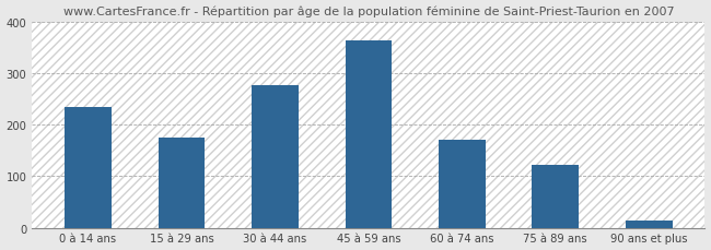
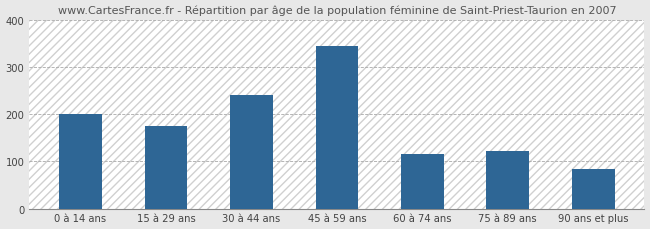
0 à 14 ans: 235 -> 200
30 à 44 ans: 278 -> 240
45 à 59 ans: 365 -> 345
60 à 74 ans: 170 -> 115
90 ans et plus: 15 -> 85
